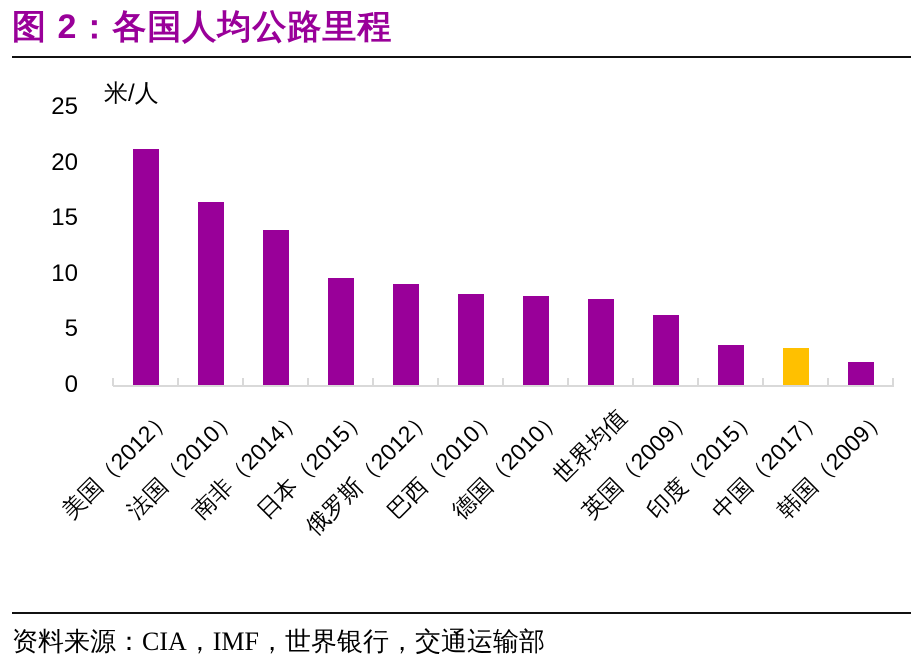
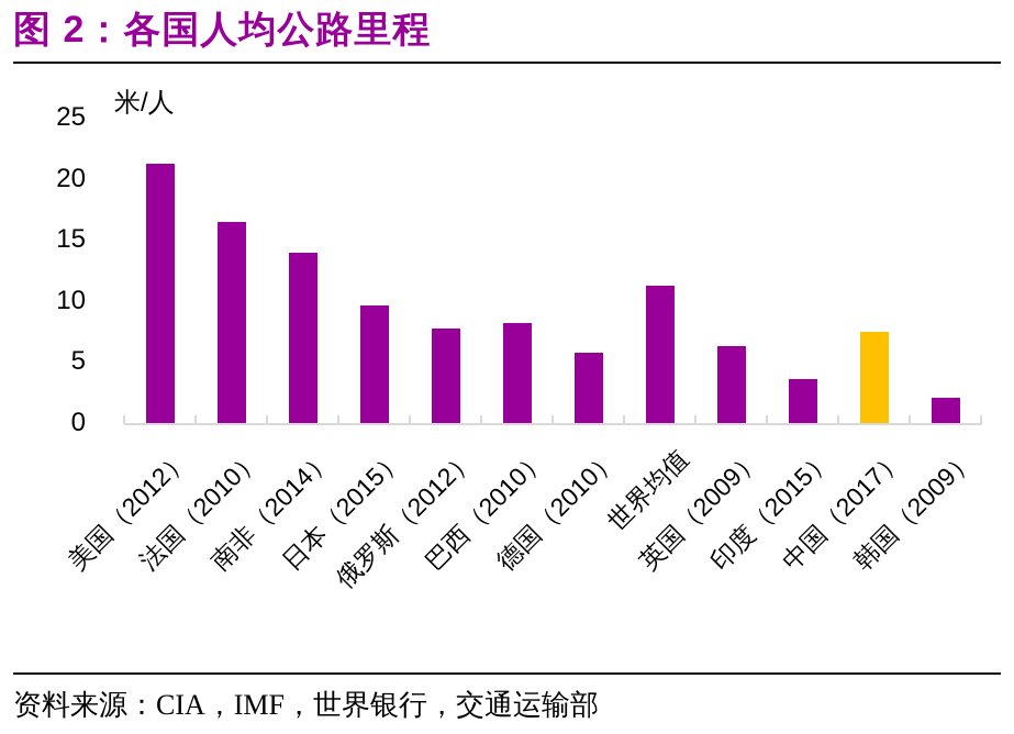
俄罗斯（2012）: 9.1 -> 7.7
德国（2010）: 8.0 -> 5.8
世界均值: 7.7 -> 11.2
中国（2017）: 3.3 -> 7.5
